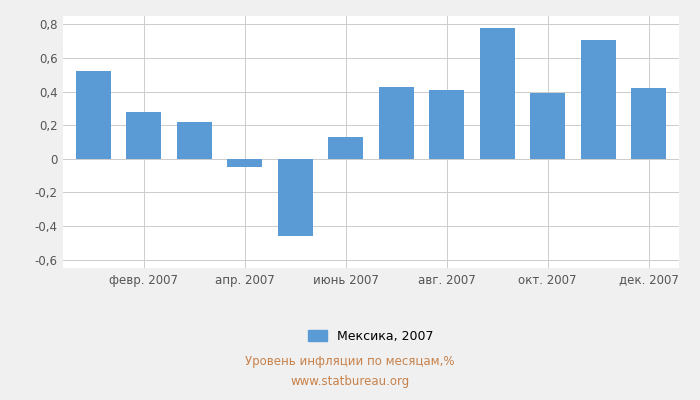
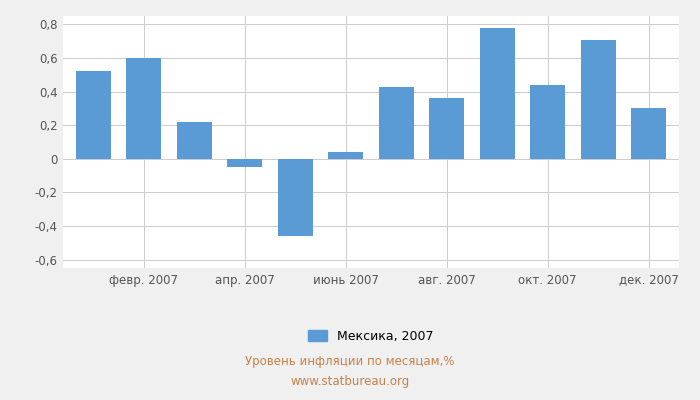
февр. 2007: 0,28 -> 0,60
июнь 2007: 0,13 -> 0,04
авг. 2007: 0,41 -> 0,36
окт. 2007: 0,39 -> 0,44
дек. 2007: 0,42 -> 0,30
